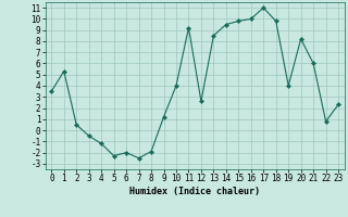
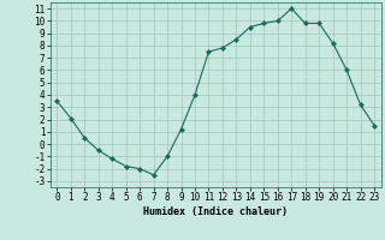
1: 5.3 -> 2.1
5: -2.3 -> -1.8
8: -1.9 -> -1.0
11: 9.2 -> 7.5
12: 2.6 -> 7.8
19: 4.0 -> 9.8
22: 0.8 -> 3.2
23: 2.3 -> 1.5
